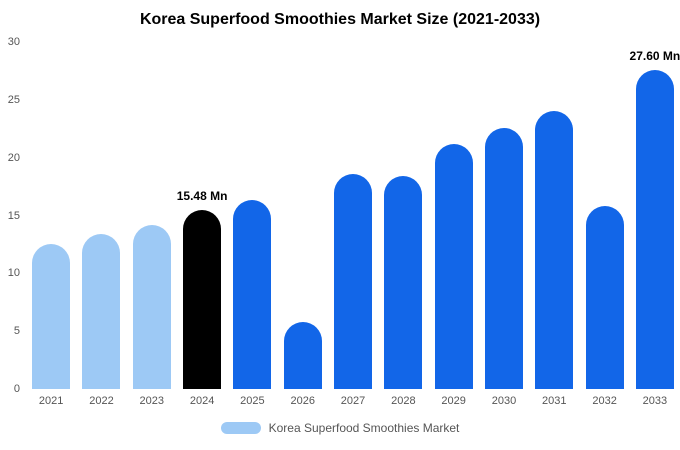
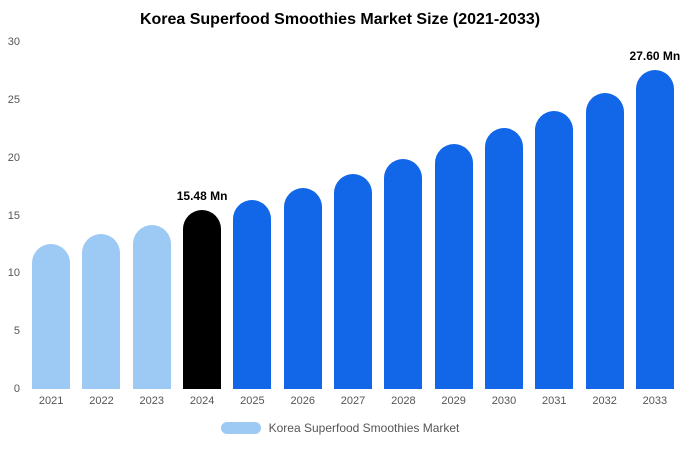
2026: 5.8 -> 17.4
2028: 18.4 -> 19.9
2032: 15.8 -> 25.6
